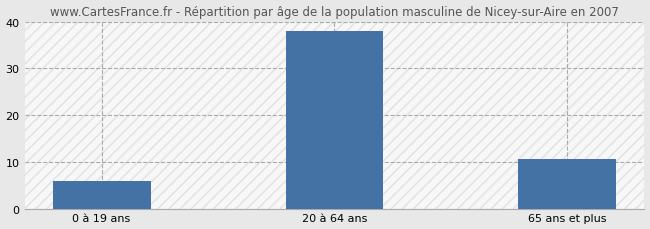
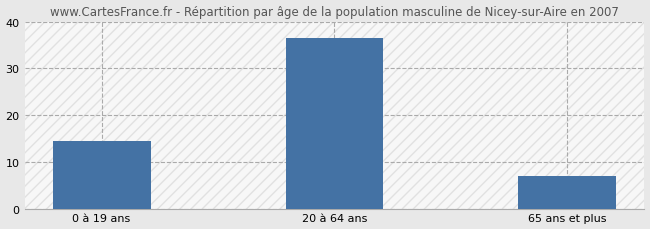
0 à 19 ans: 6.0 -> 14.5
20 à 64 ans: 38.0 -> 36.5
65 ans et plus: 10.5 -> 7.0
